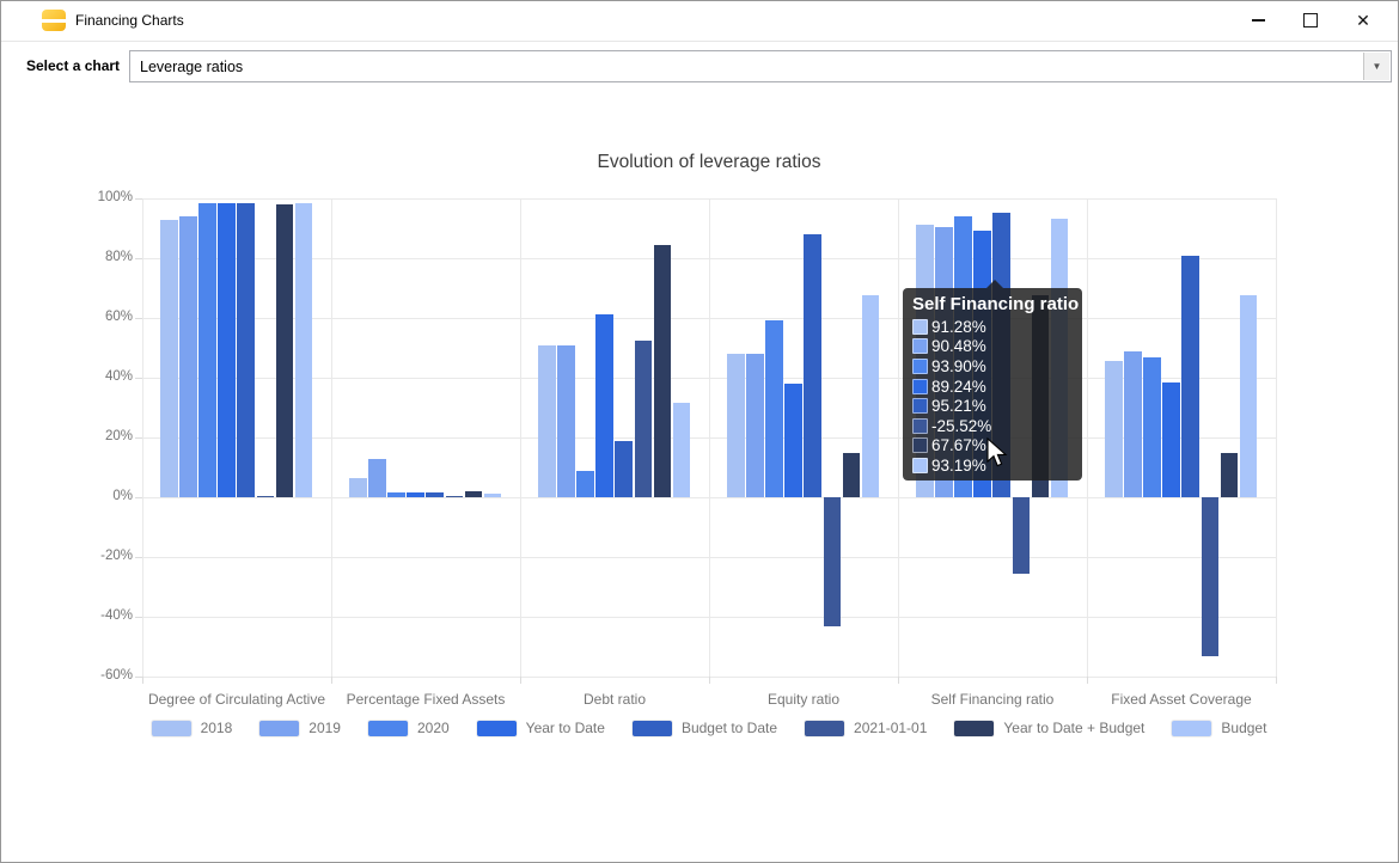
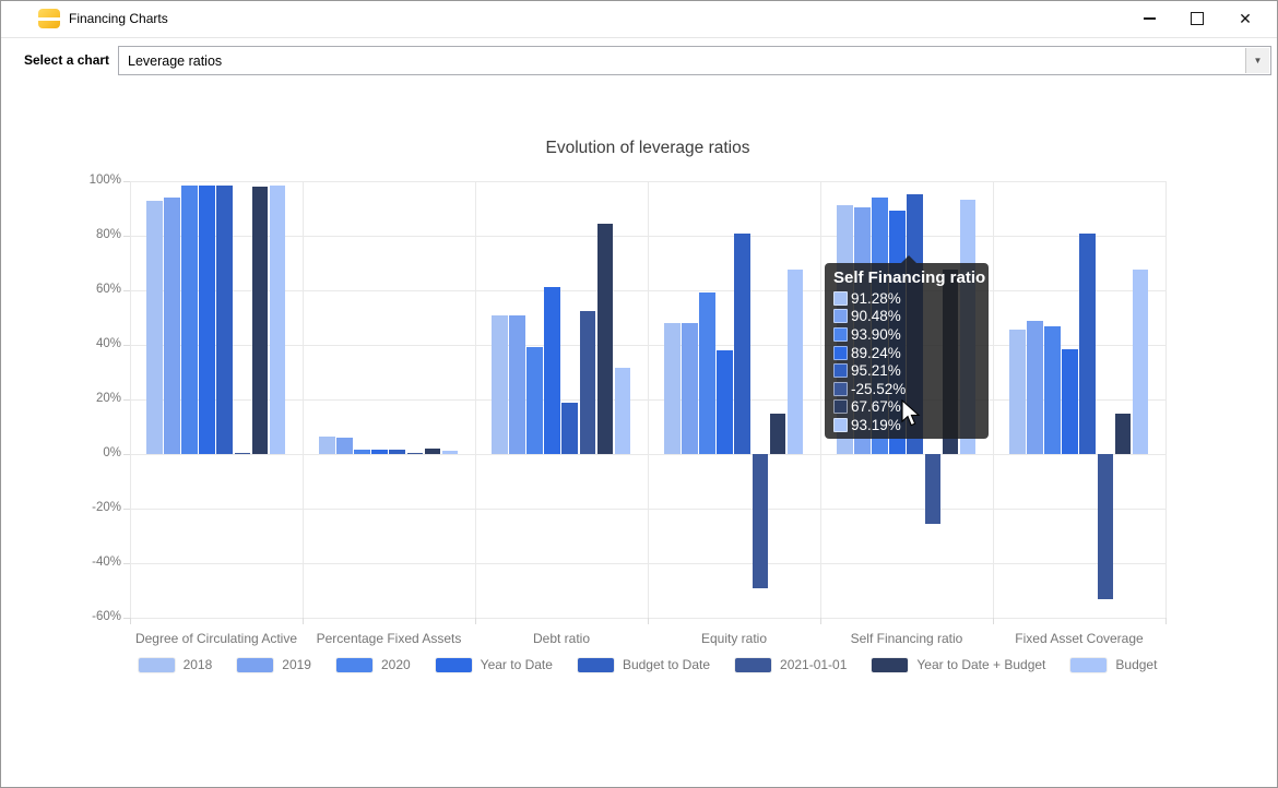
2019/Percentage Fixed Assets: 13% -> 6%
2020/Debt ratio: 9% -> 39%
Budget to Date/Equity ratio: 88% -> 81%
2021-01-01/Equity ratio: -43% -> -49%
